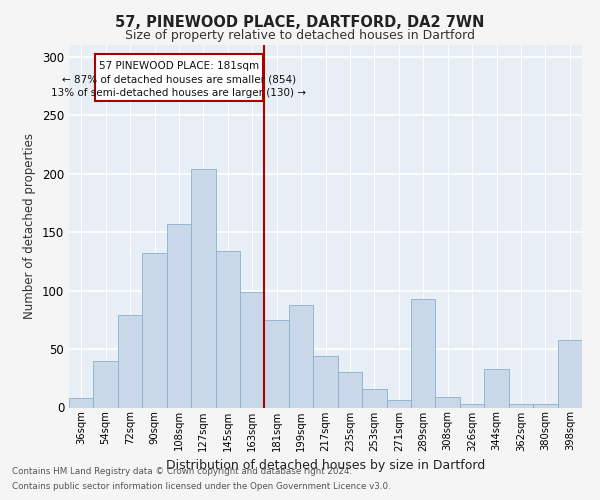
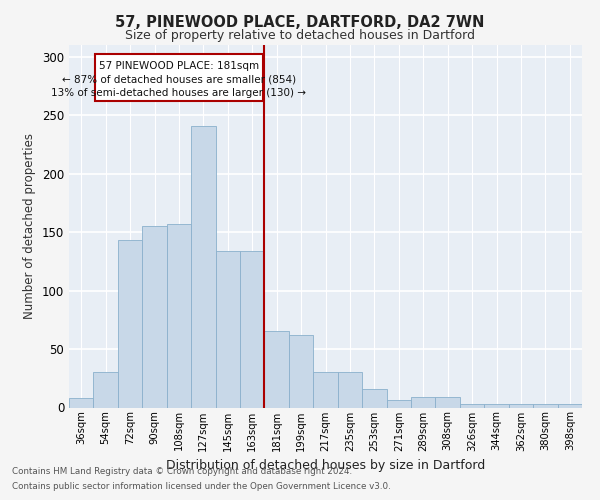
54sqm: 40 -> 30
72sqm: 79 -> 143
90sqm: 132 -> 155
127sqm: 204 -> 241
163sqm: 99 -> 134
181sqm: 75 -> 65
199sqm: 88 -> 62
217sqm: 44 -> 30
289sqm: 93 -> 9
344sqm: 33 -> 3
398sqm: 58 -> 3
